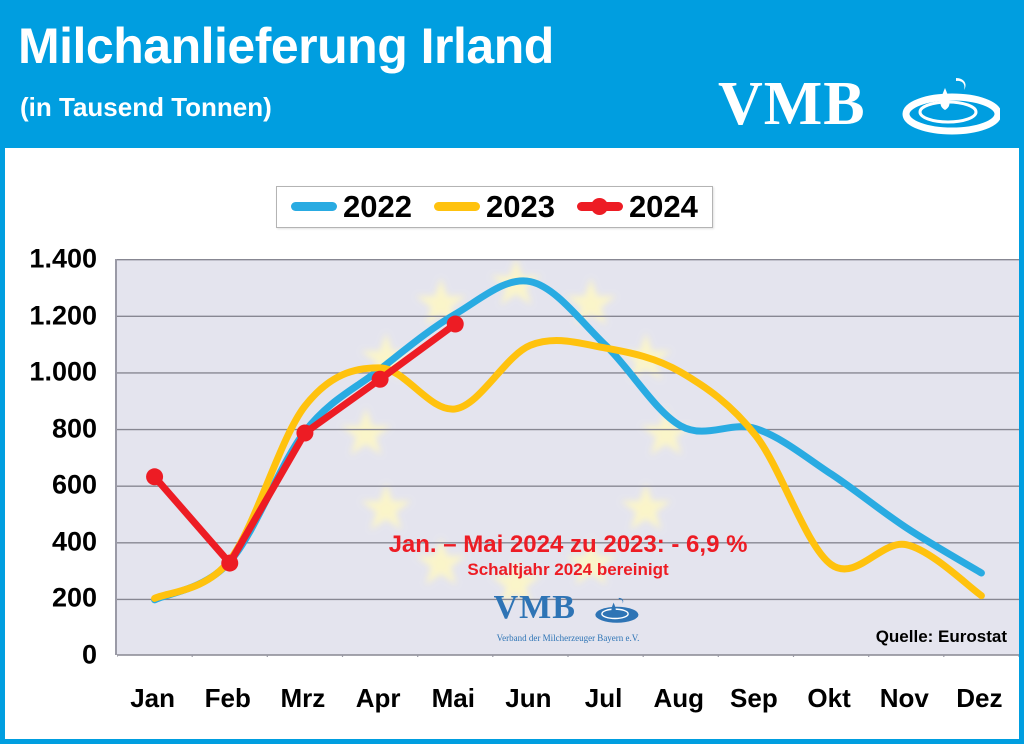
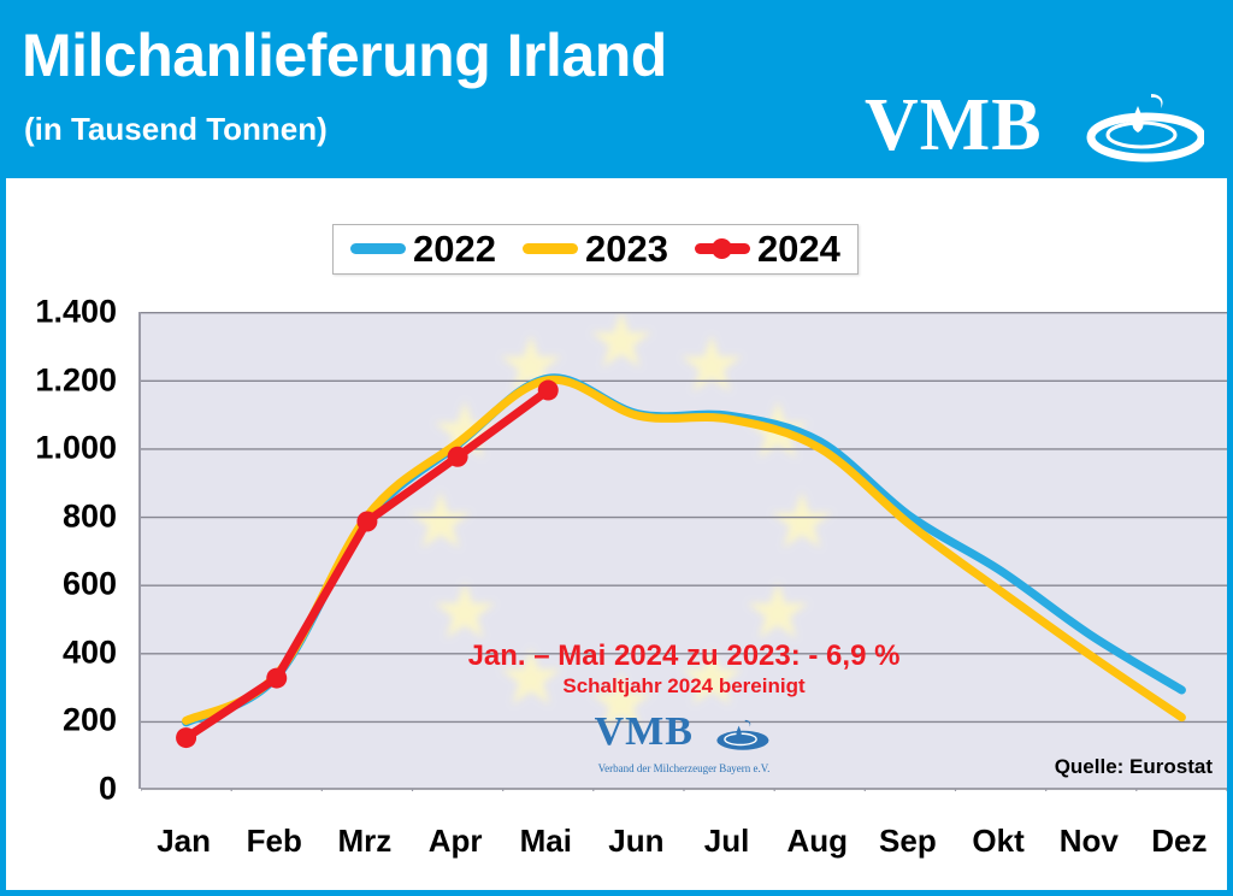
2024/Jan: 630 -> 150
2023/Mrz: 880 -> 800
2023/Mai: 870 -> 1200
2022/Jun: 1320 -> 1100
2022/Aug: 810 -> 1020
2023/Okt: 320 -> 580
